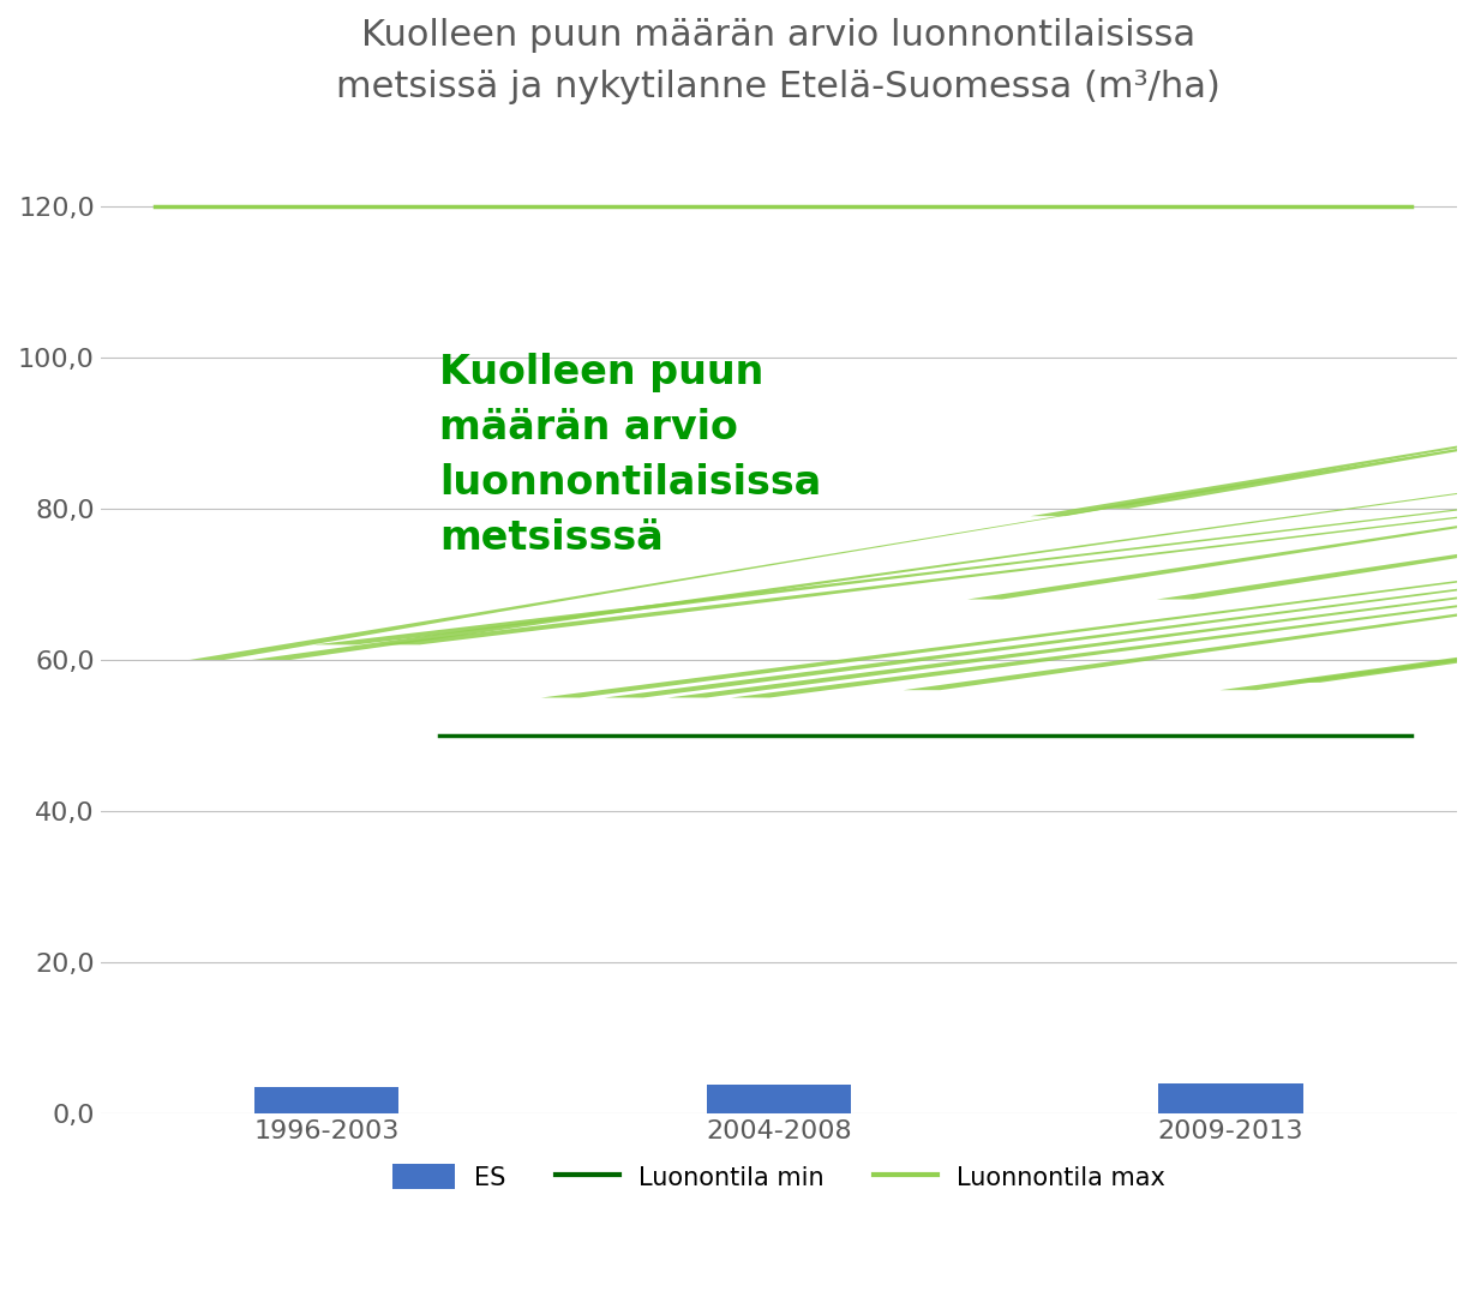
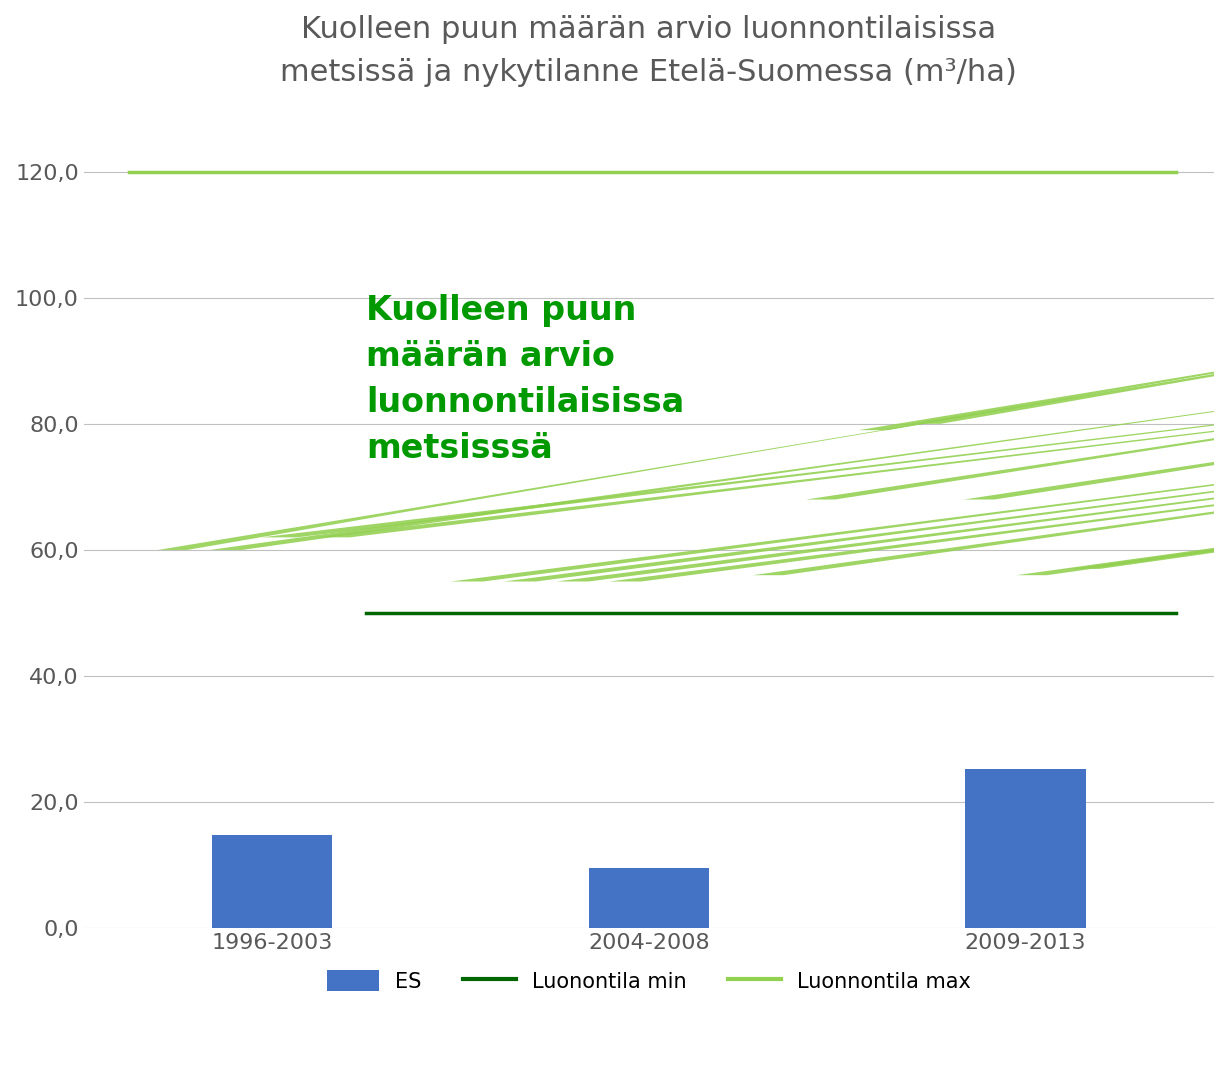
1996-2003: 3,5 -> 14,8
2004-2008: 3,8 -> 9,6
2009-2013: 4,0 -> 25,2
